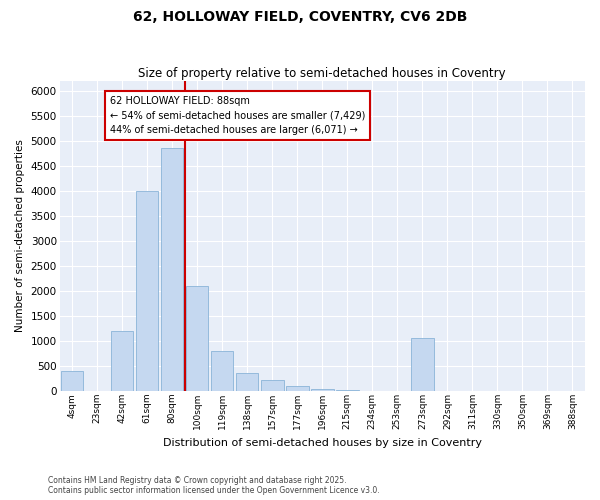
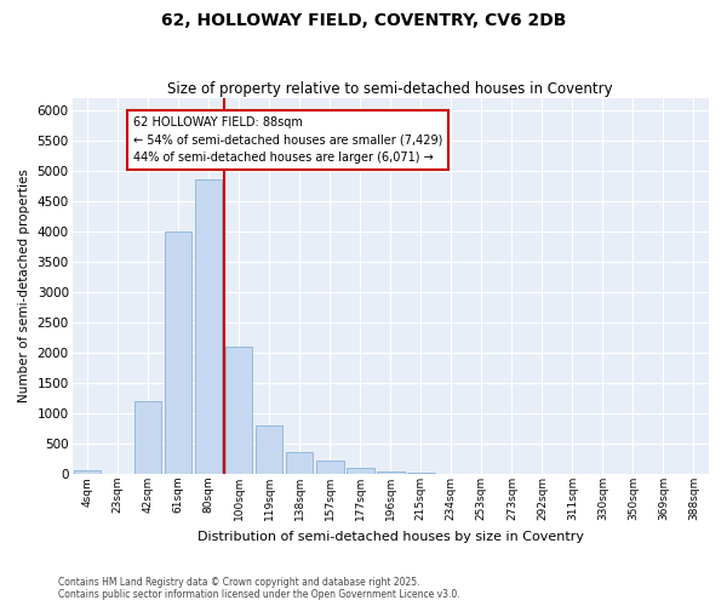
4sqm: 400 -> 80
273sqm: 1060 -> 0
